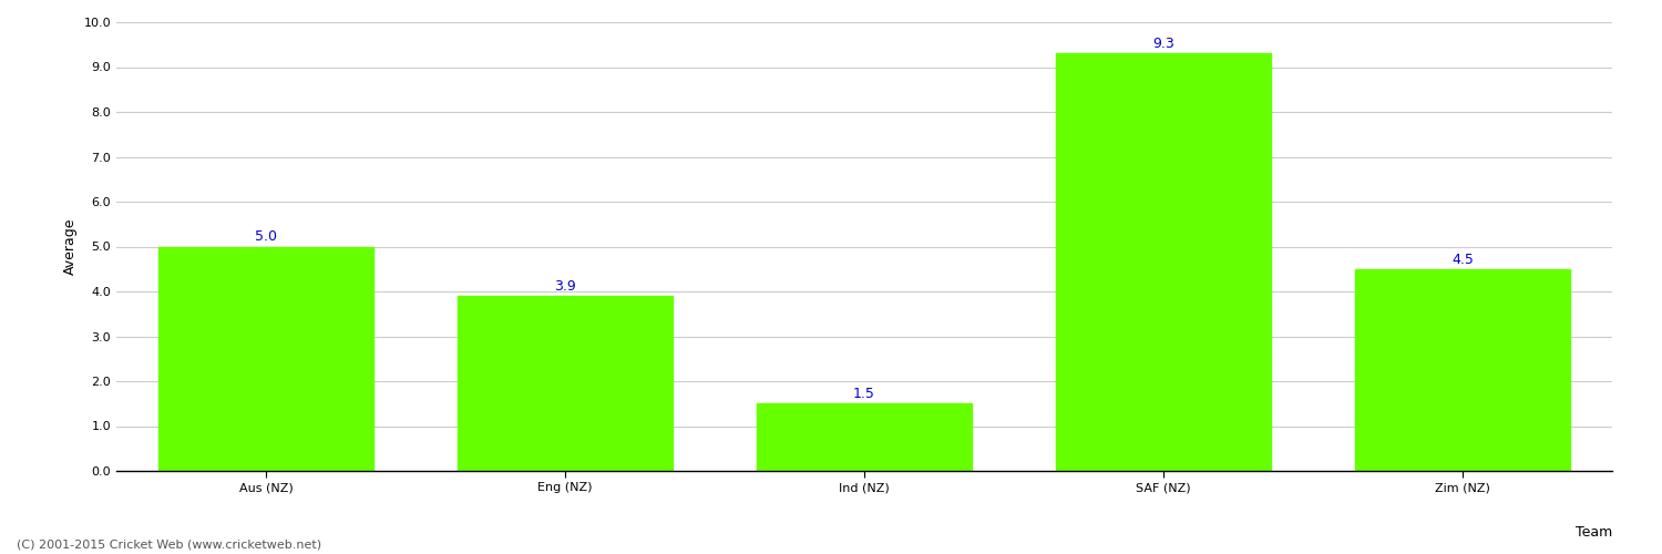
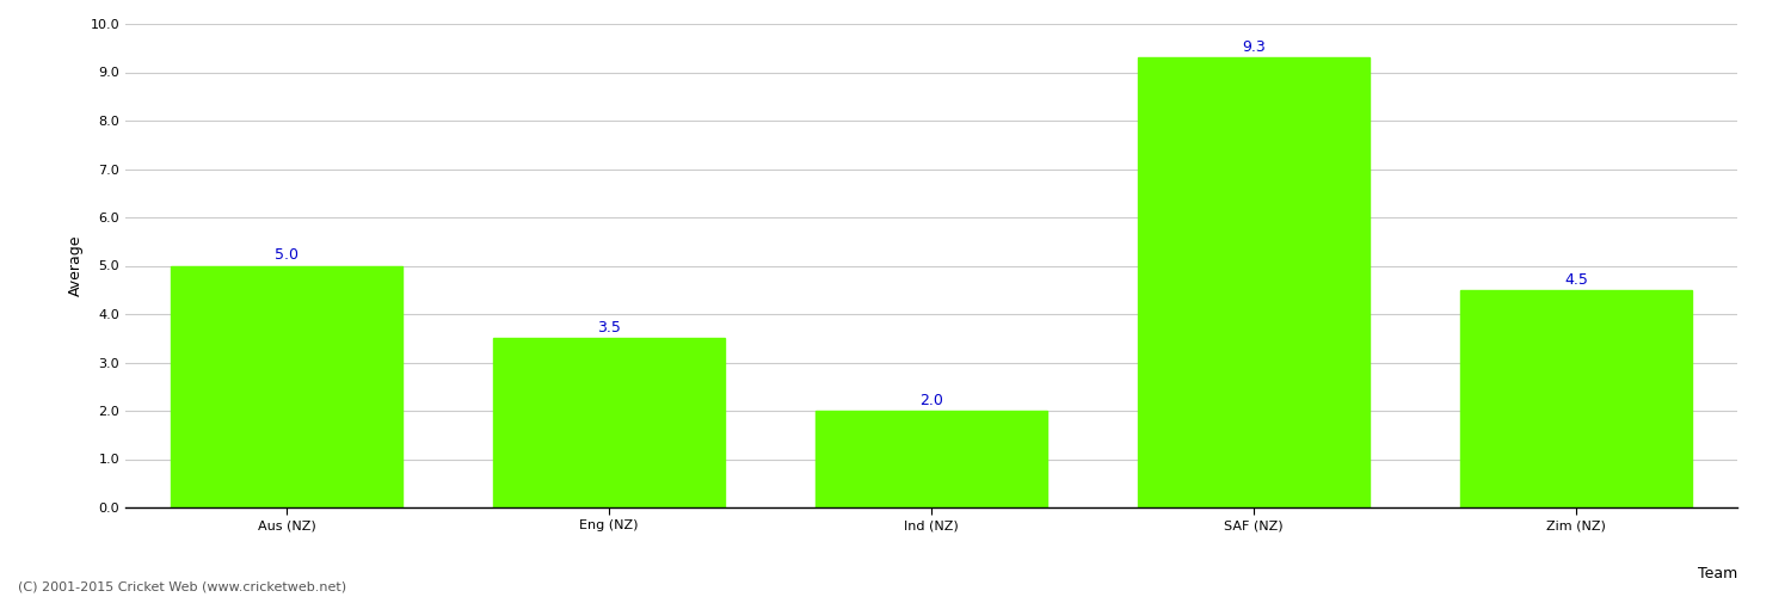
Eng (NZ): 3.9 -> 3.5
Ind (NZ): 1.5 -> 2.0
